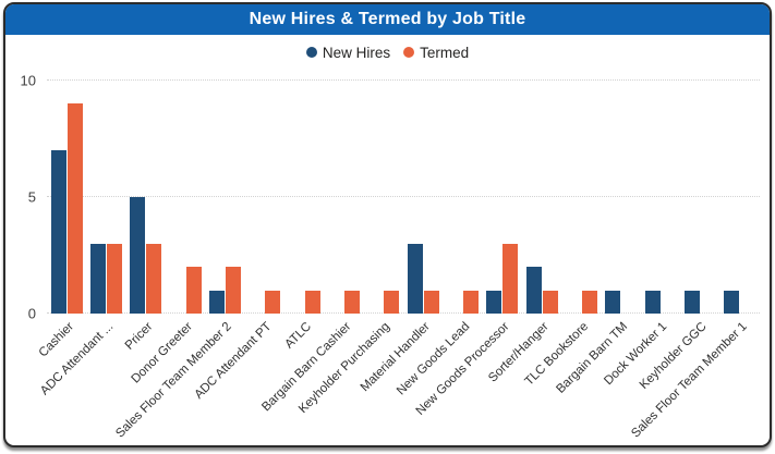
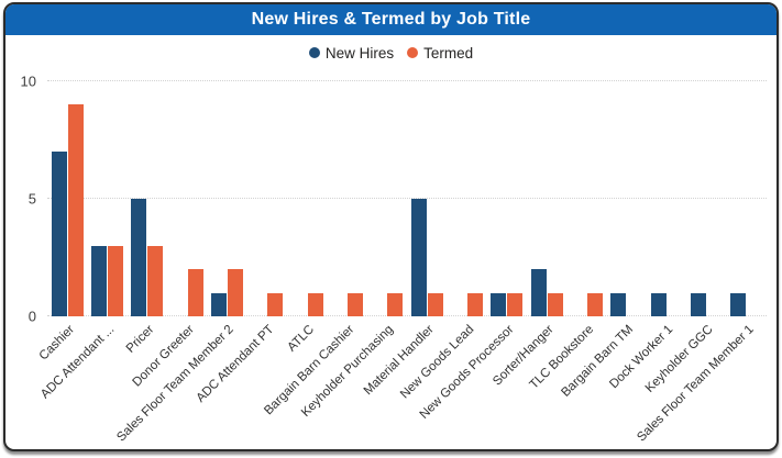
New Hires/Material Handler: 3 -> 5
Termed/New Goods Processor: 3 -> 1
